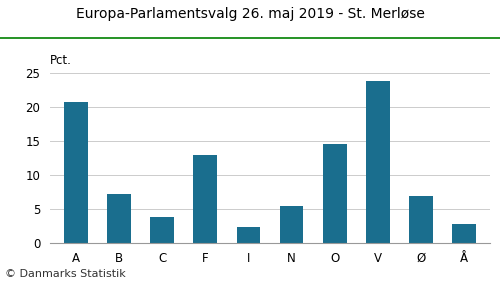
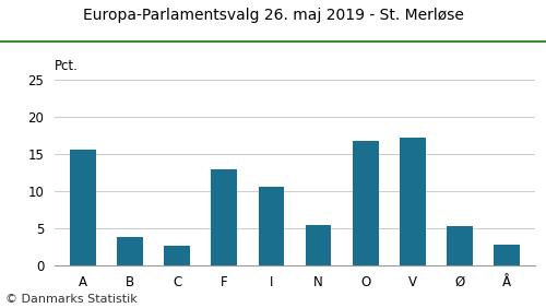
A: 20.7 -> 15.6
B: 7.1 -> 3.8
C: 3.7 -> 2.6
I: 2.3 -> 10.6
O: 14.5 -> 16.8
V: 23.8 -> 17.2
Ø: 6.9 -> 5.2
